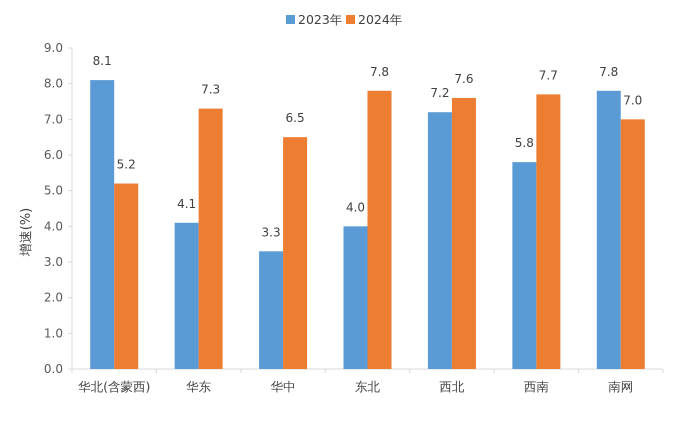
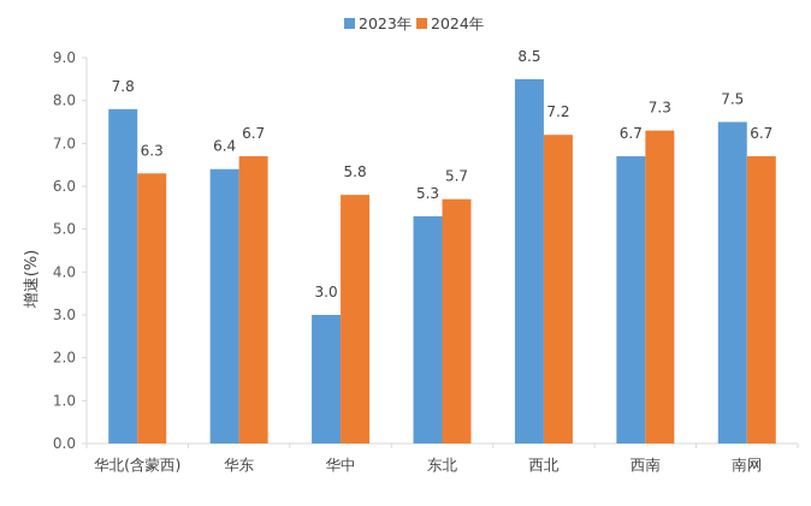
2023年/华北(含蒙西): 8.1 -> 7.8
2024年/华北(含蒙西): 5.2 -> 6.3
2023年/华东: 4.1 -> 6.4
2024年/华东: 7.3 -> 6.7
2023年/华中: 3.3 -> 3.0
2024年/华中: 6.5 -> 5.8
2023年/东北: 4.0 -> 5.3
2024年/东北: 7.8 -> 5.7
2023年/西北: 7.2 -> 8.5
2024年/西北: 7.6 -> 7.2
2023年/西南: 5.8 -> 6.7
2024年/西南: 7.7 -> 7.3
2023年/南网: 7.8 -> 7.5
2024年/南网: 7.0 -> 6.7
